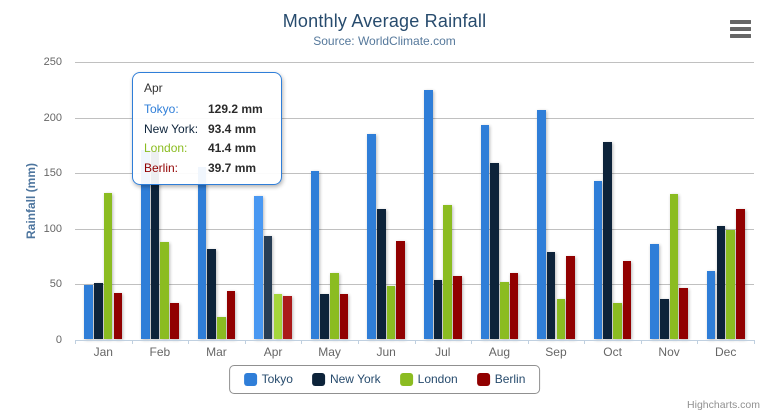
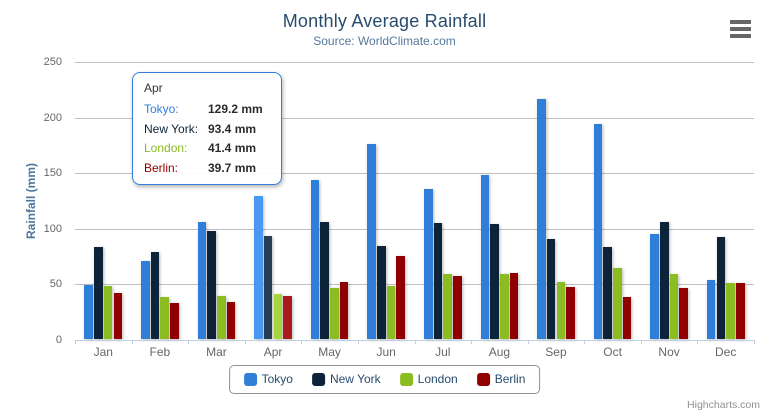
New York/Jan: 51 -> 84
London/Jan: 132 -> 49
Tokyo/Feb: 171 -> 72
New York/Feb: 170 -> 79
London/Feb: 88 -> 39
Tokyo/Mar: 156 -> 106
New York/Mar: 82 -> 98
London/Mar: 21 -> 39
Berlin/Mar: 44 -> 34
Tokyo/May: 152 -> 144
New York/May: 41 -> 106
London/May: 60 -> 47
Berlin/May: 41 -> 53
Tokyo/Jun: 185 -> 176
New York/Jun: 118 -> 84
Berlin/Jun: 89 -> 76
Tokyo/Jul: 225 -> 136
New York/Jul: 54 -> 105
London/Jul: 121 -> 59
Tokyo/Aug: 193 -> 148
New York/Aug: 159 -> 104
London/Aug: 52 -> 60
Tokyo/Sep: 207 -> 216
New York/Sep: 79 -> 91
London/Sep: 37 -> 52
Berlin/Sep: 76 -> 48
Tokyo/Oct: 143 -> 194
New York/Oct: 178 -> 84
London/Oct: 33 -> 65
Berlin/Oct: 71 -> 39
Tokyo/Nov: 86 -> 96
New York/Nov: 37 -> 107
London/Nov: 131 -> 59
Tokyo/Dec: 62 -> 54
New York/Dec: 103 -> 92
London/Dec: 99 -> 51
Berlin/Dec: 118 -> 51
